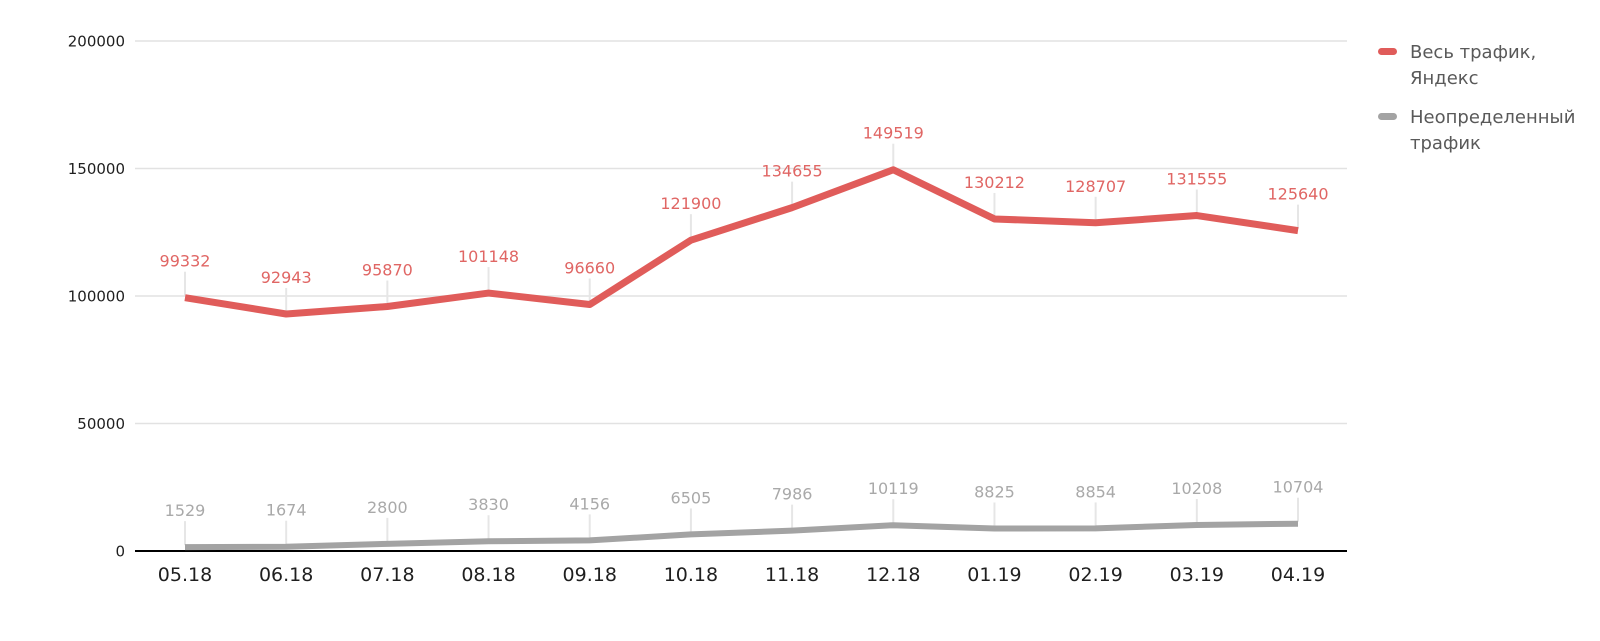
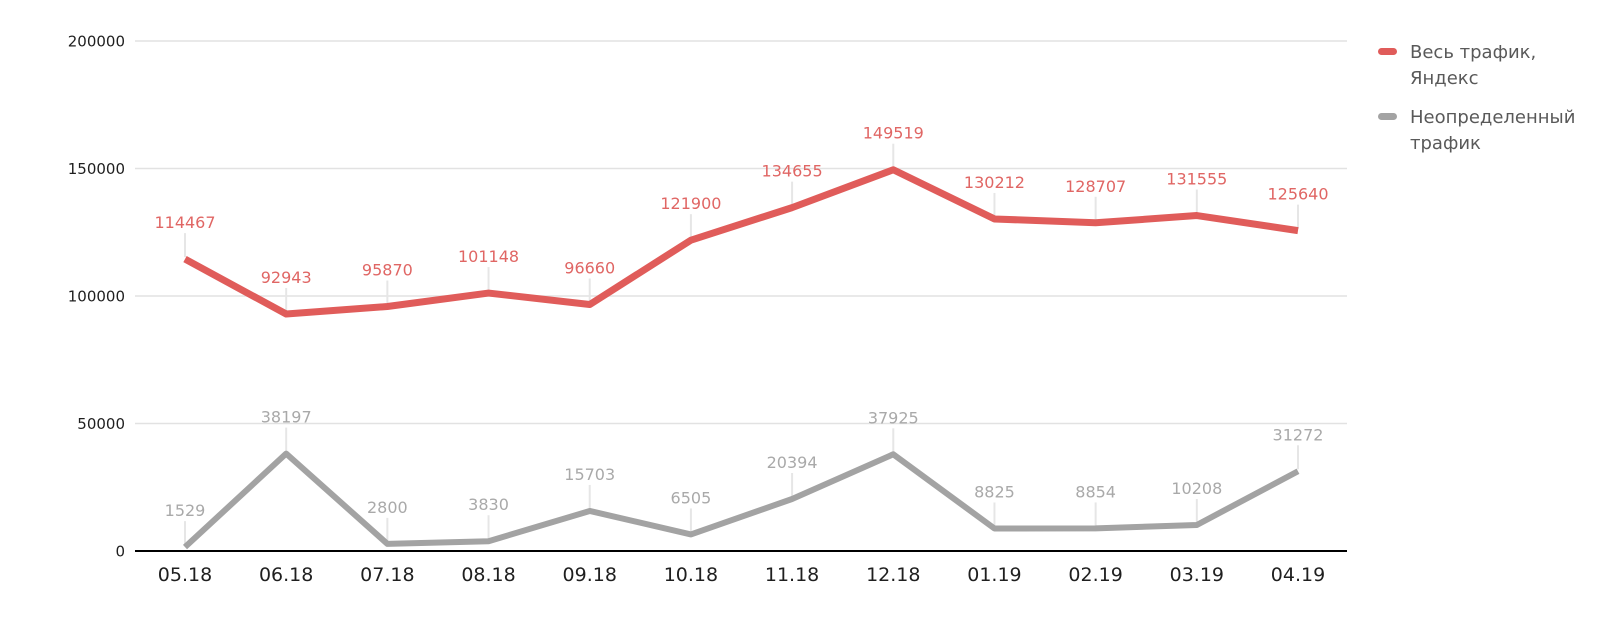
Весь трафик, Яндекс/05.18: 99332 -> 114467
Неопределенный трафик/06.18: 1674 -> 38197
Неопределенный трафик/09.18: 4156 -> 15703
Неопределенный трафик/11.18: 7986 -> 20394
Неопределенный трафик/12.18: 10119 -> 37925
Неопределенный трафик/04.19: 10704 -> 31272
